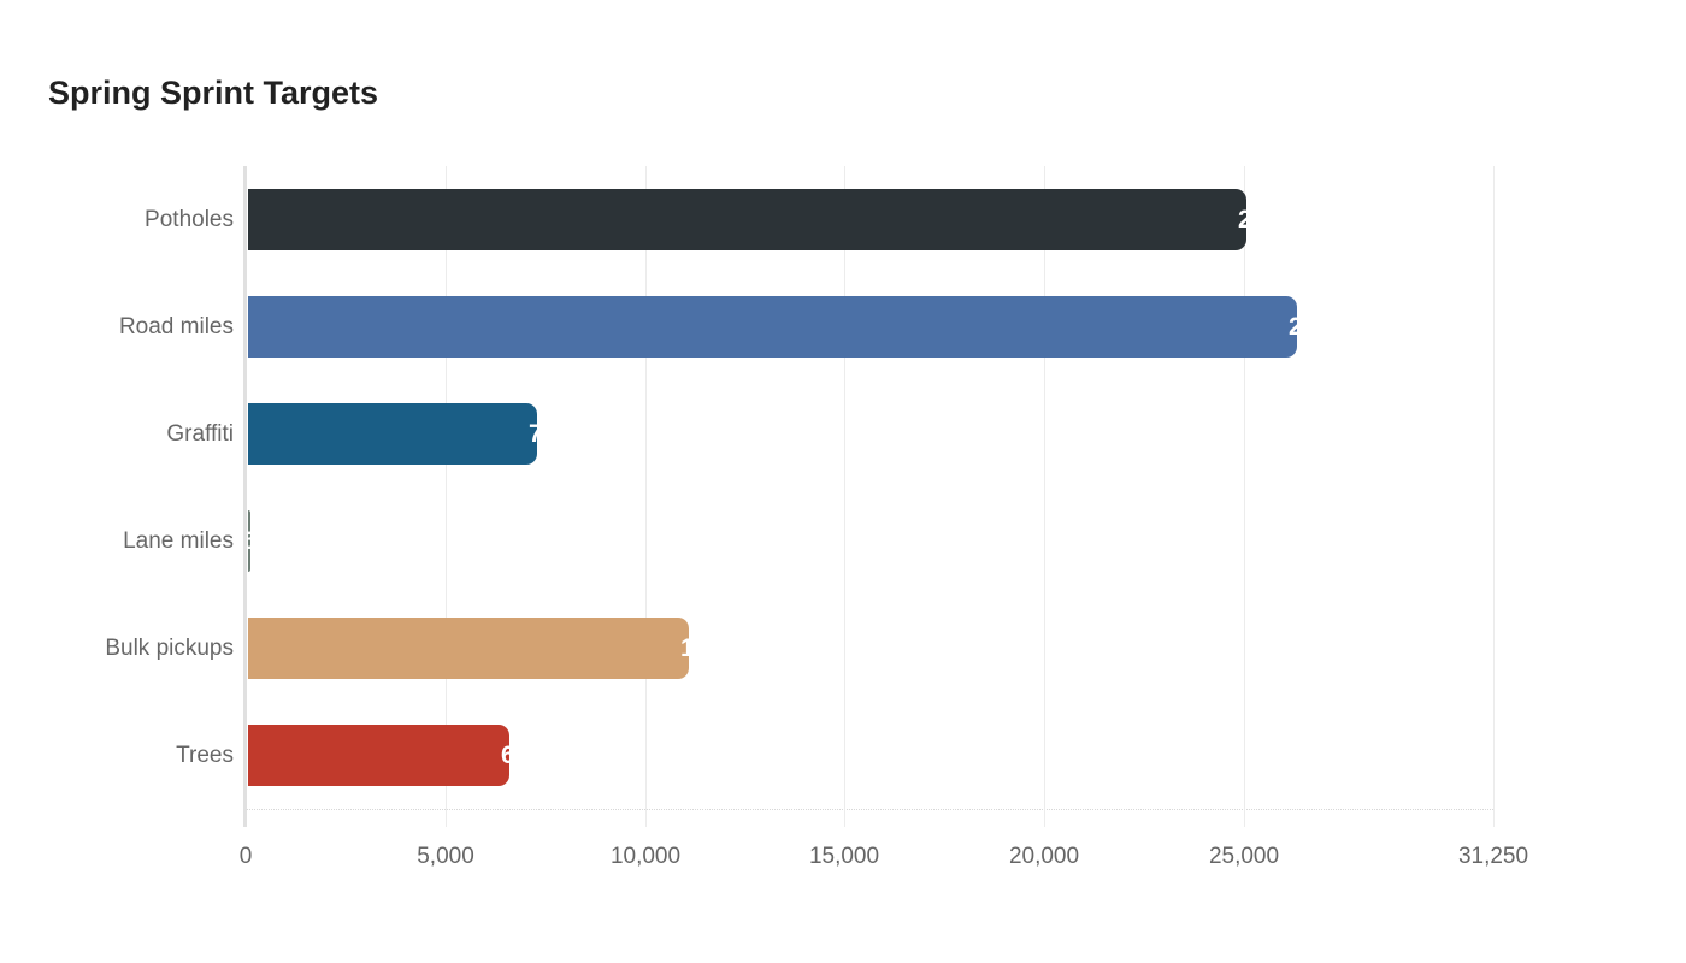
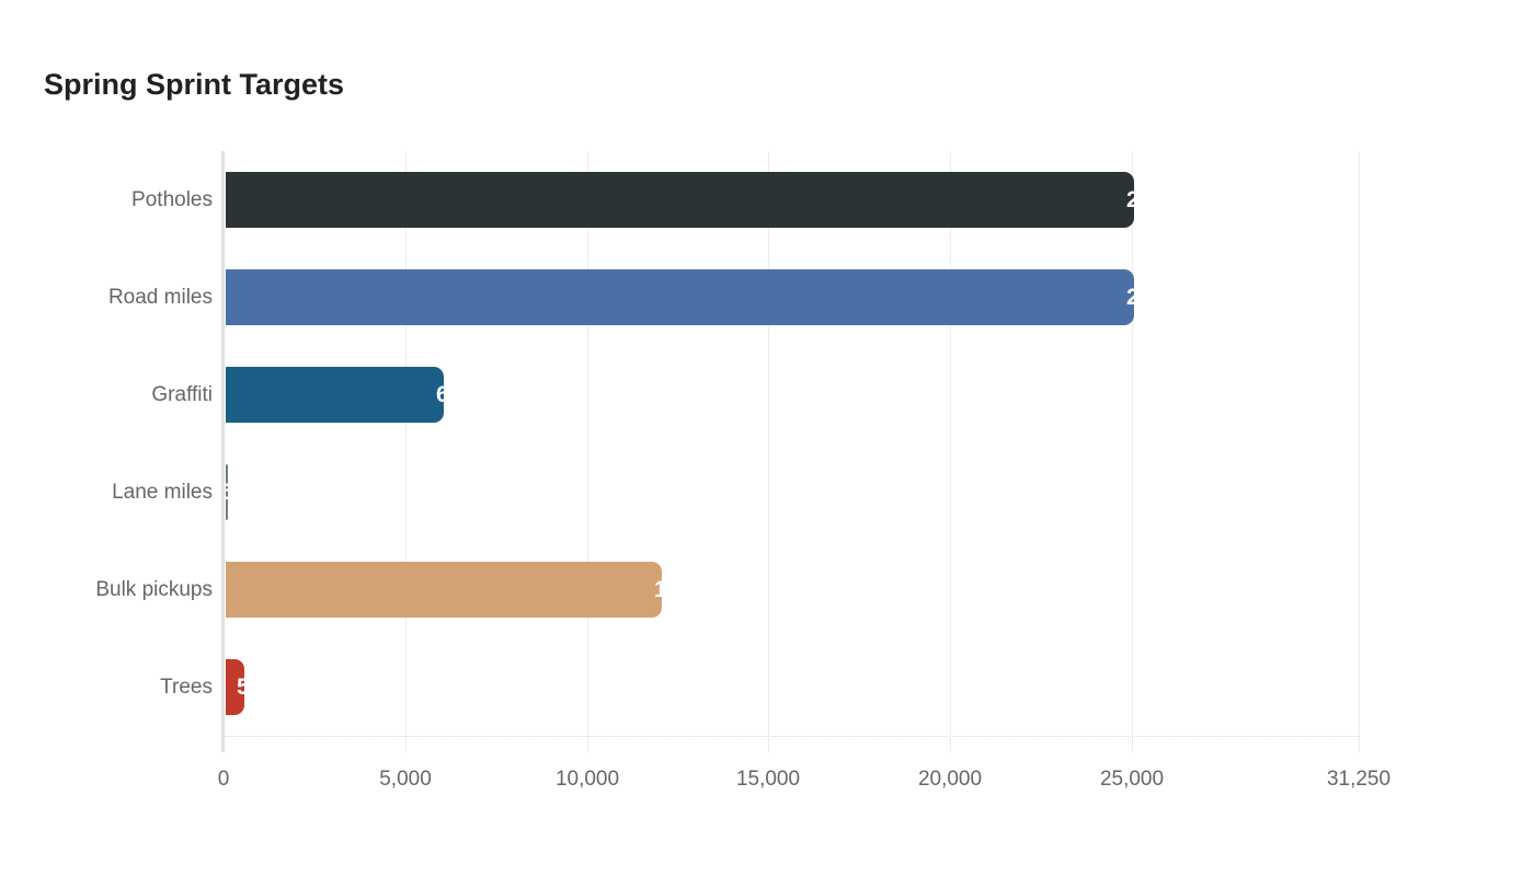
Road miles: 26,270 -> 25,000
Graffiti: 7,230 -> 6,000
Bulk pickups: 11,030 -> 12,000
Trees: 6550 -> 500
